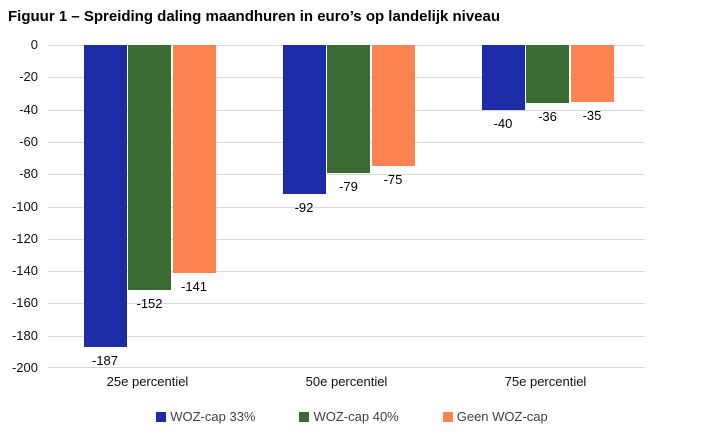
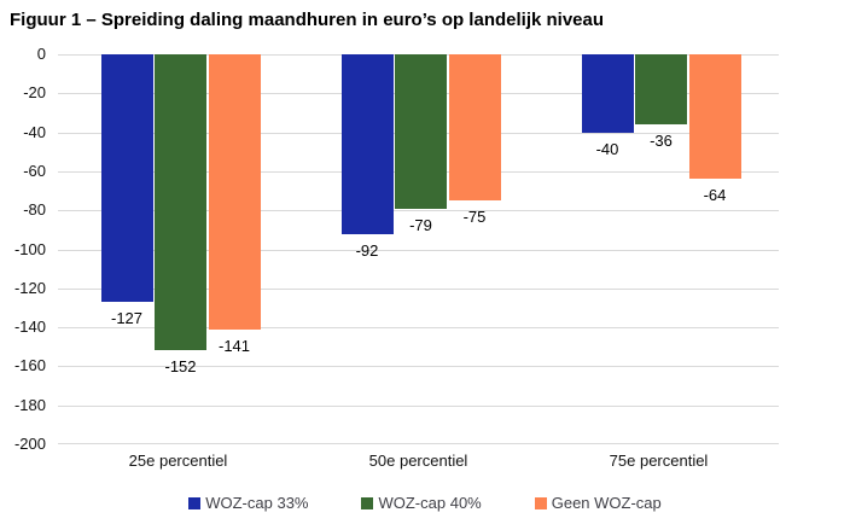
WOZ-cap 33%/25e percentiel: -187 -> -127
Geen WOZ-cap/75e percentiel: -35 -> -64
